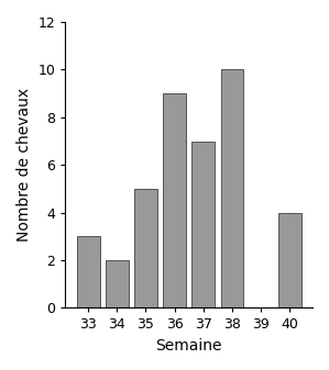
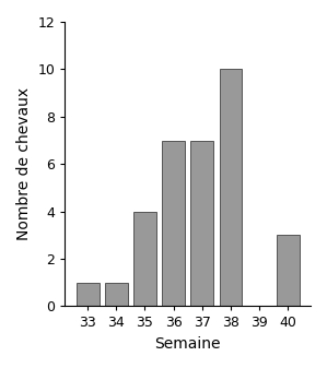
33: 3 -> 1
34: 2 -> 1
35: 5 -> 4
36: 9 -> 7
40: 4 -> 3
